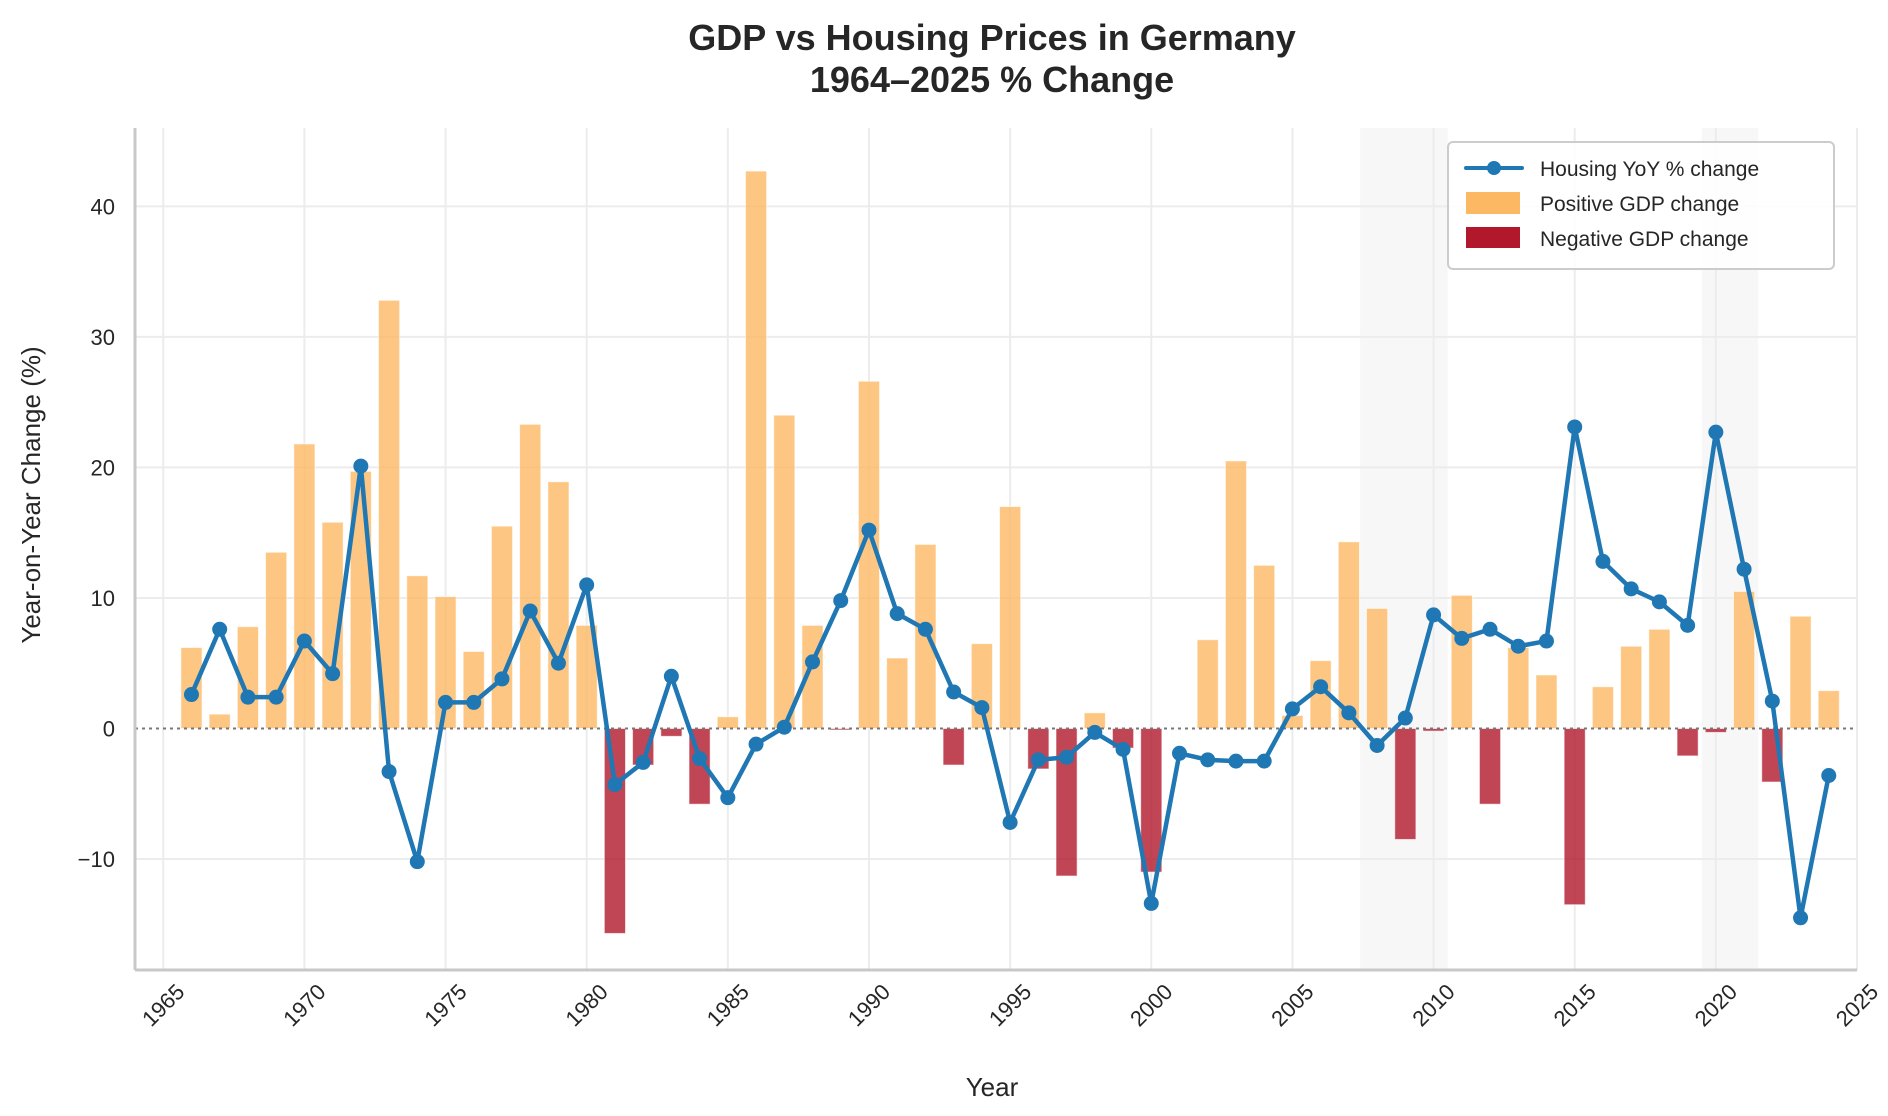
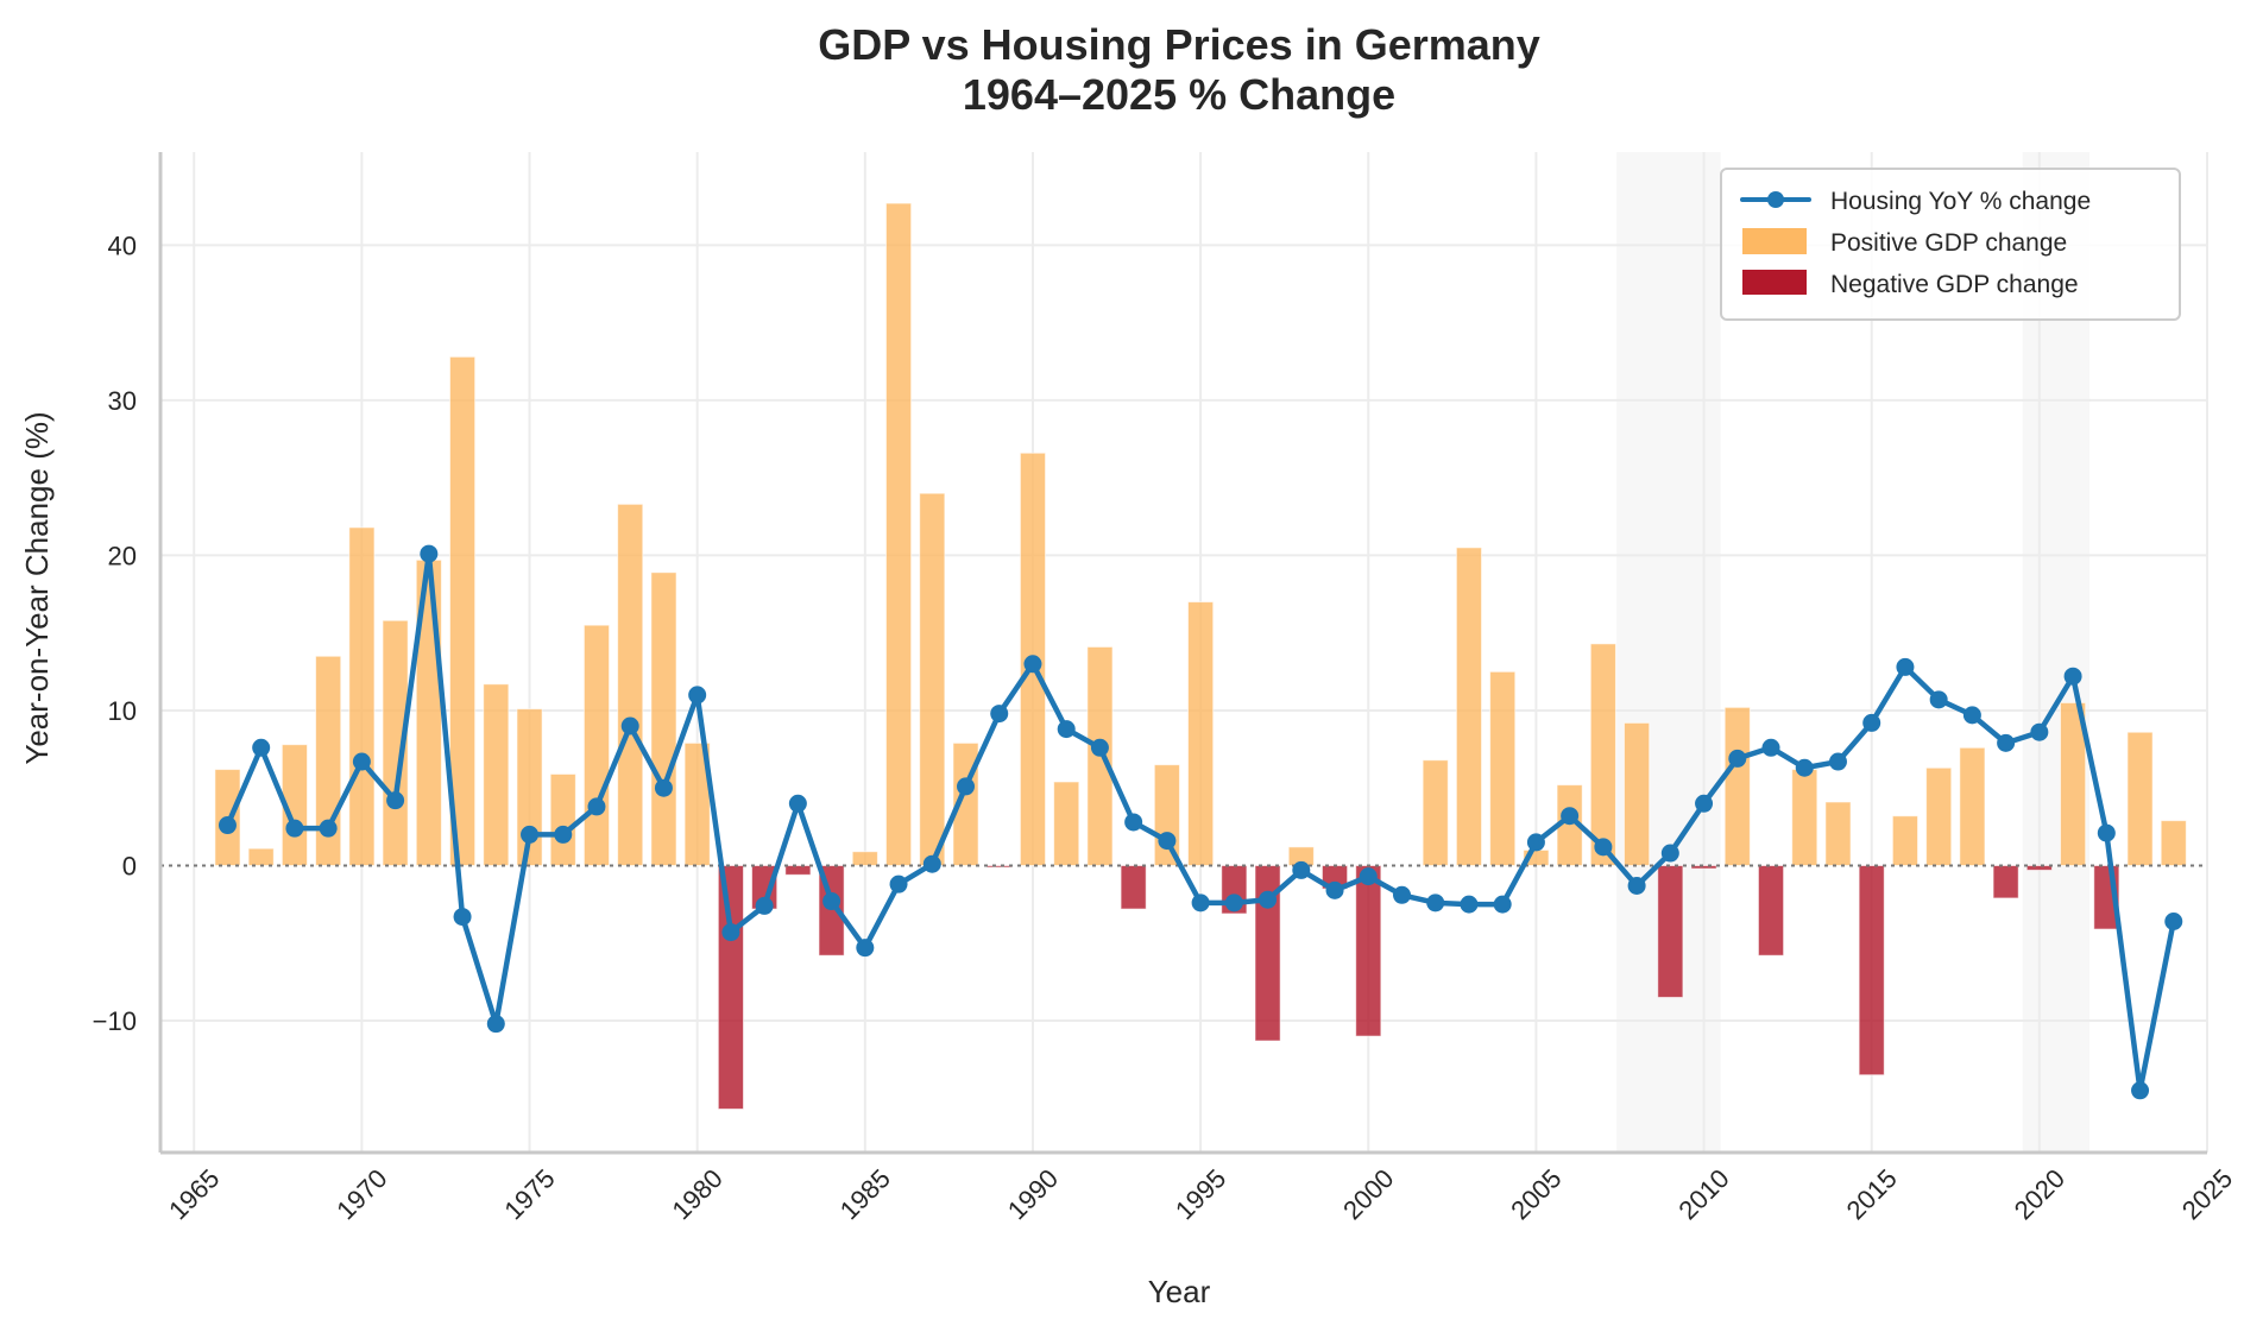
Housing YoY % change/1990: 15.2 -> 13.0
Housing YoY % change/1995: -7.2 -> -2.4
Housing YoY % change/2000: -13.4 -> -0.7
Housing YoY % change/2010: 8.7 -> 4.0
Housing YoY % change/2015: 23.1 -> 9.2
Housing YoY % change/2020: 22.7 -> 8.6
